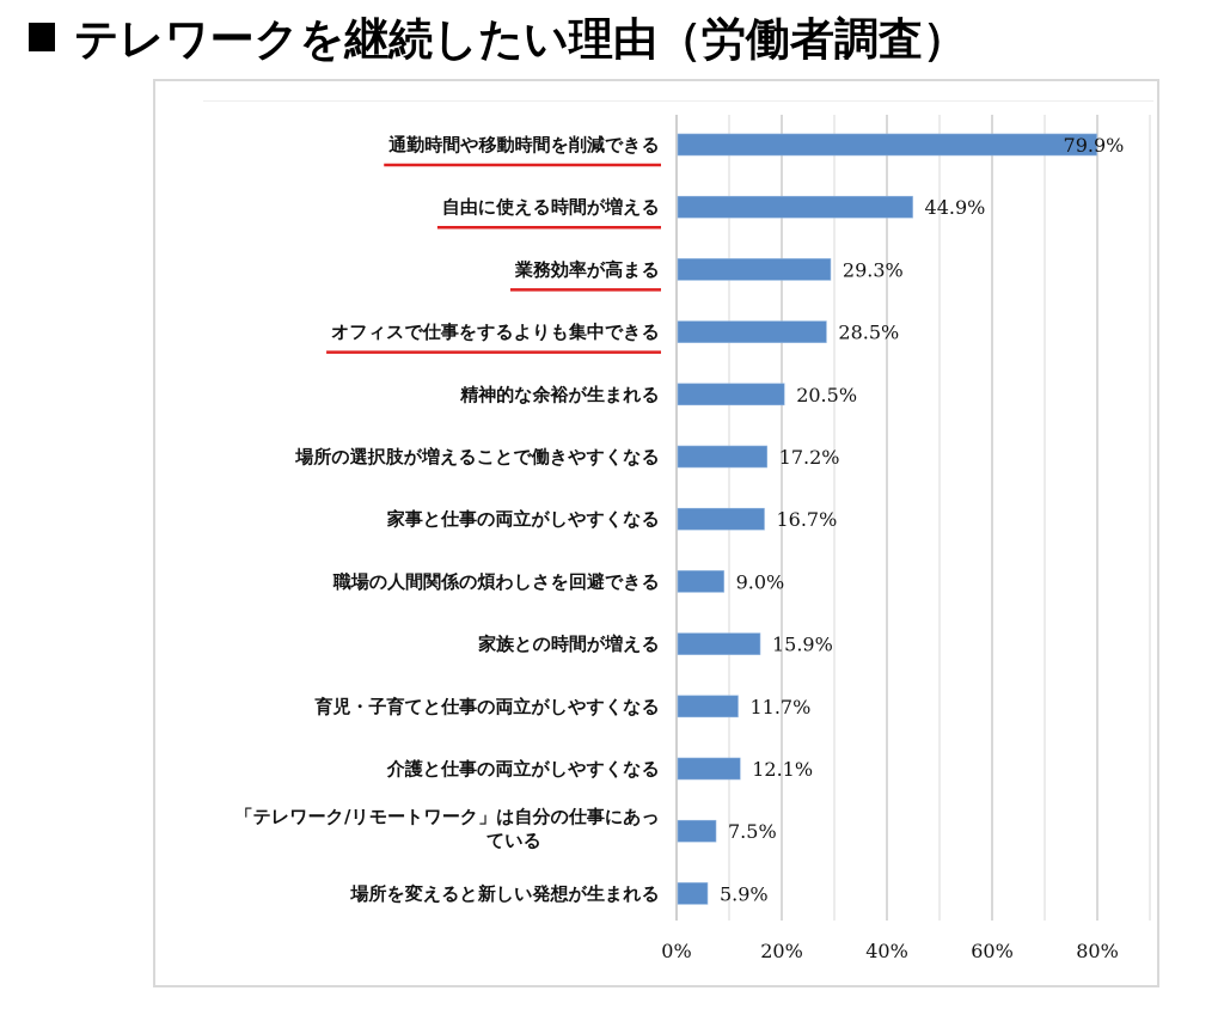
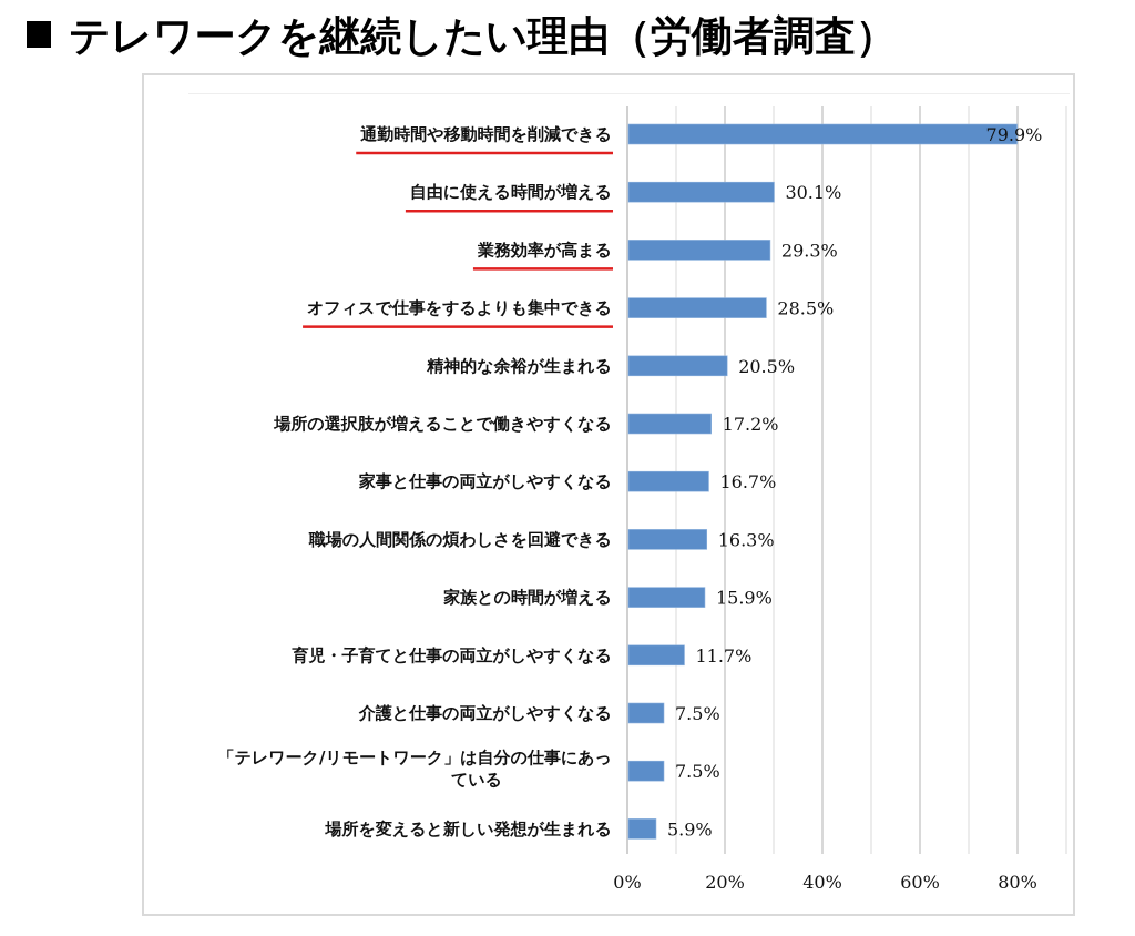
自由に使える時間が増える: 44.9% -> 30.1%
職場の人間関係の煩わしさを回避できる: 9.0% -> 16.3%
介護と仕事の両立がしやすくなる: 12.1% -> 7.5%
